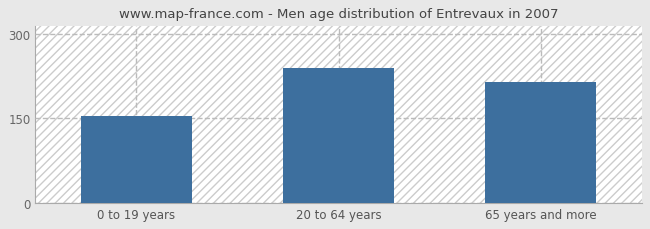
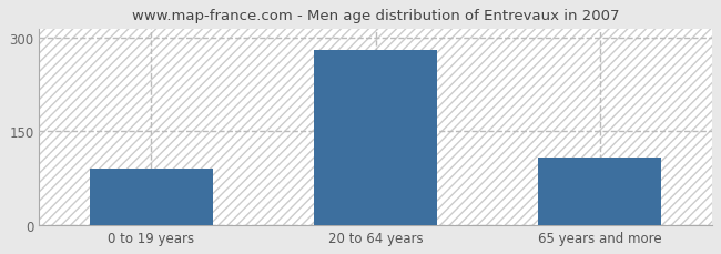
0 to 19 years: 154 -> 90
20 to 64 years: 240 -> 280
65 years and more: 214 -> 108
